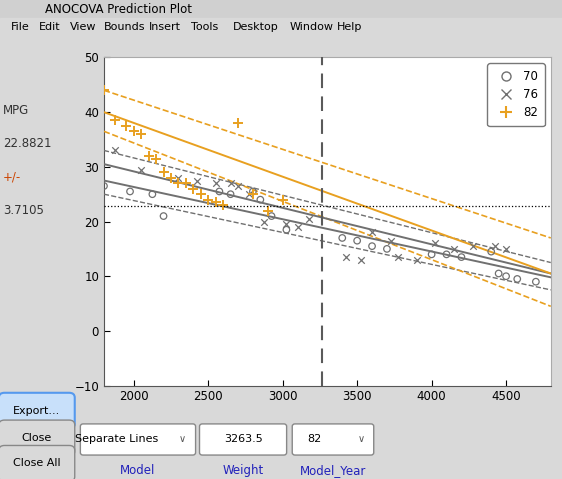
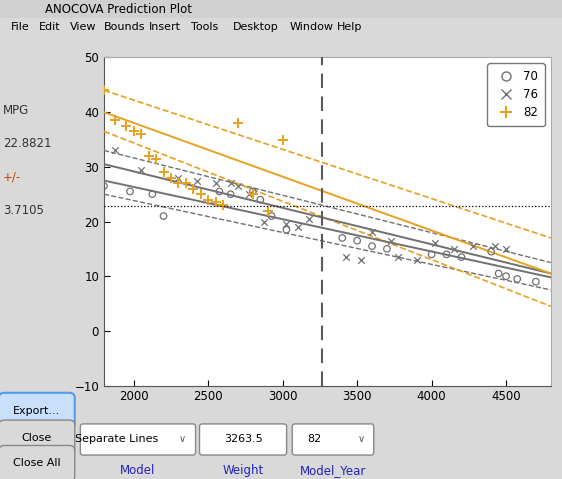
82/3000: 24.0 -> 35.0
